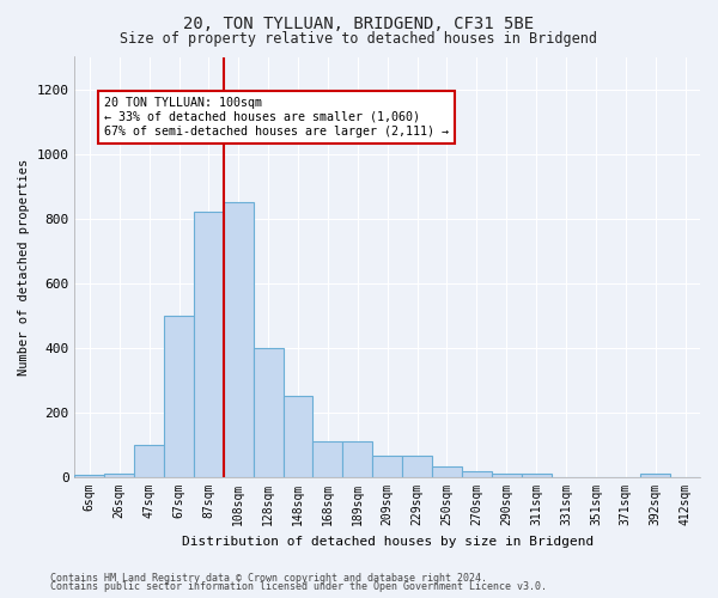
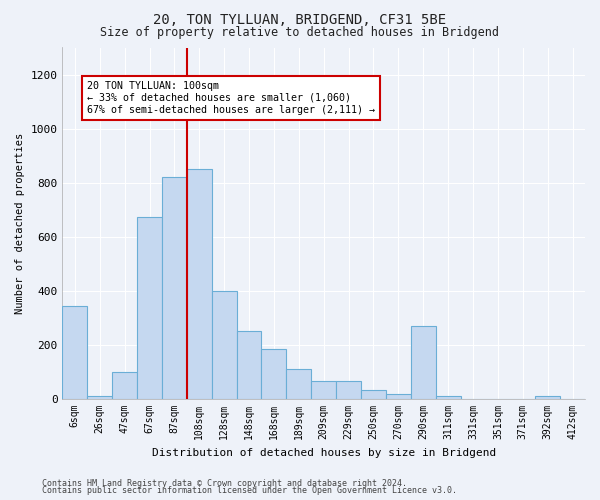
6sqm: 8 -> 345
67sqm: 500 -> 675
168sqm: 112 -> 185
290sqm: 12 -> 270
